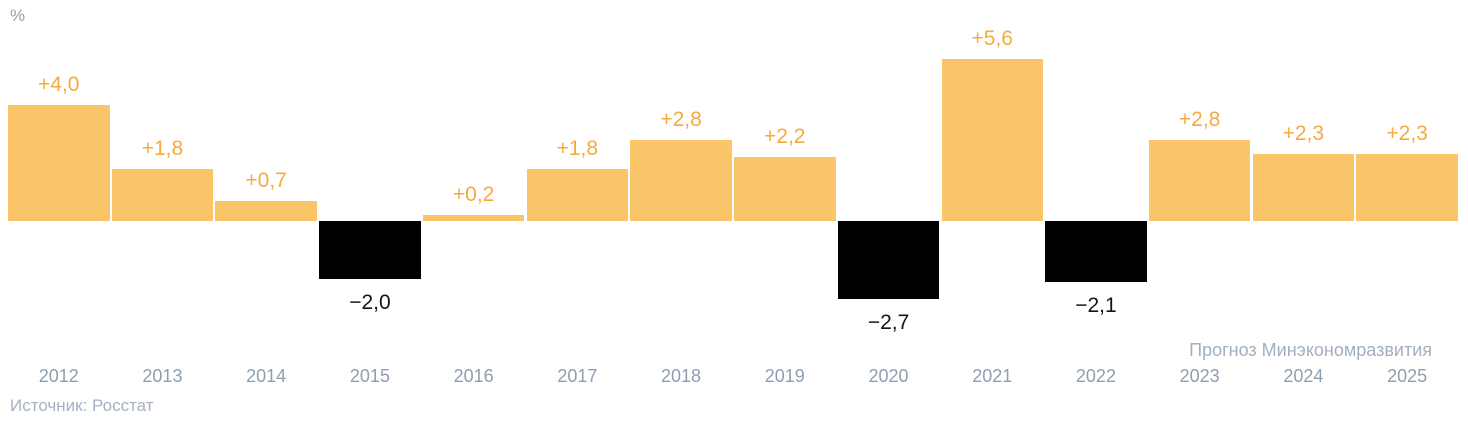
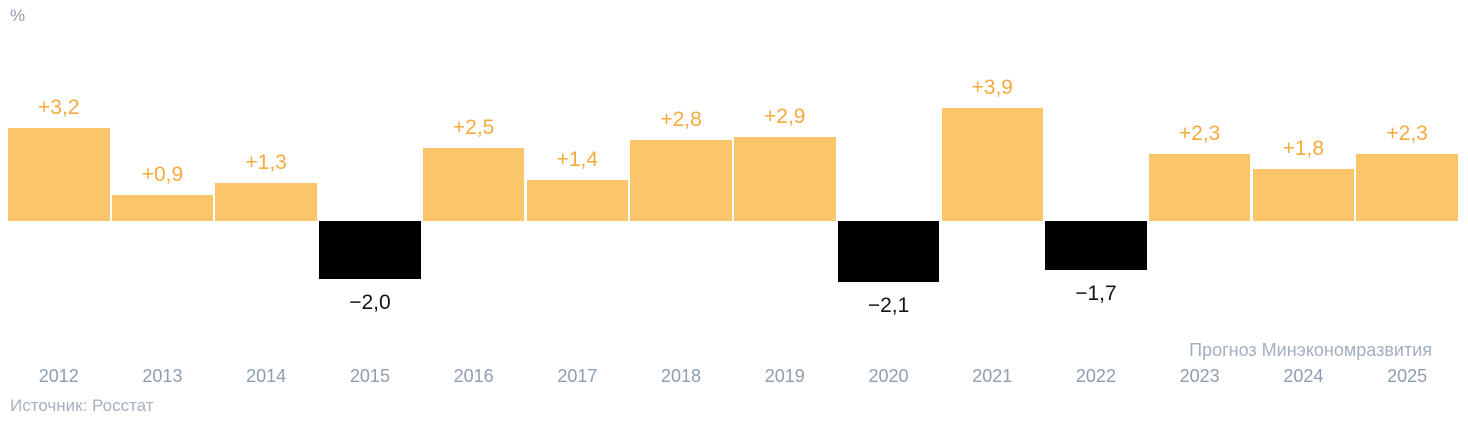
2012: +4,0 -> +3,2
2013: +1,8 -> +0,9
2014: +0,7 -> +1,3
2016: +0,2 -> +2,5
2017: +1,8 -> +1,4
2019: +2,2 -> +2,9
2020: −2,7 -> −2,1
2021: +5,6 -> +3,9
2022: −2,1 -> −1,7
2023: +2,8 -> +2,3
2024: +2,3 -> +1,8
